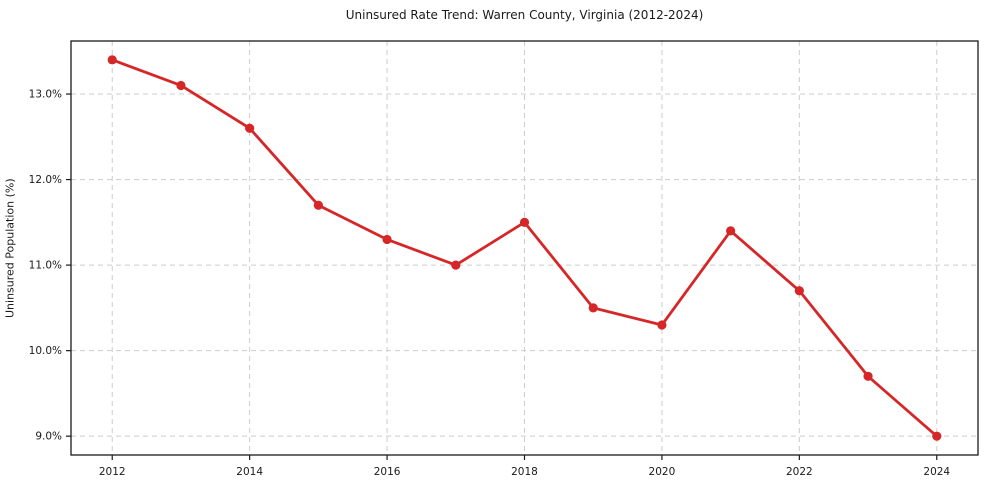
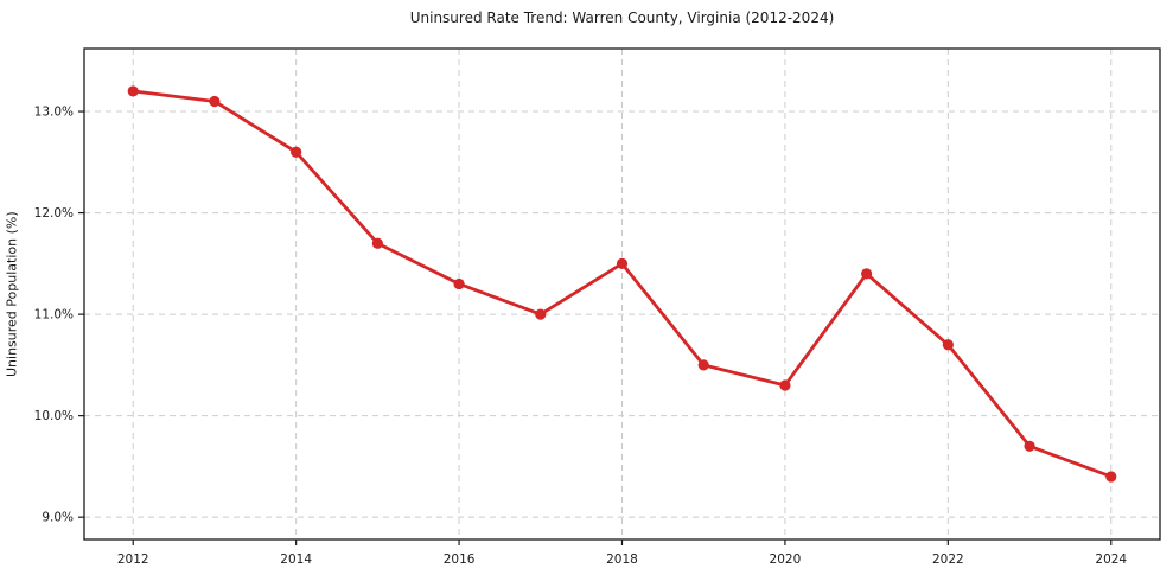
2012: 13.4% -> 13.2%
2024: 9.0% -> 9.4%
